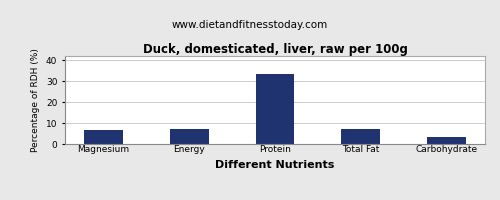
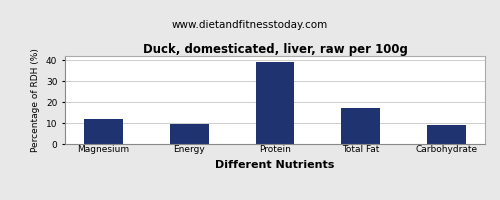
Magnesium: 6.5 -> 12.0
Energy: 7.0 -> 9.5
Protein: 33.2 -> 39.0
Total Fat: 7.2 -> 17.0
Carbohydrate: 3.5 -> 9.0
